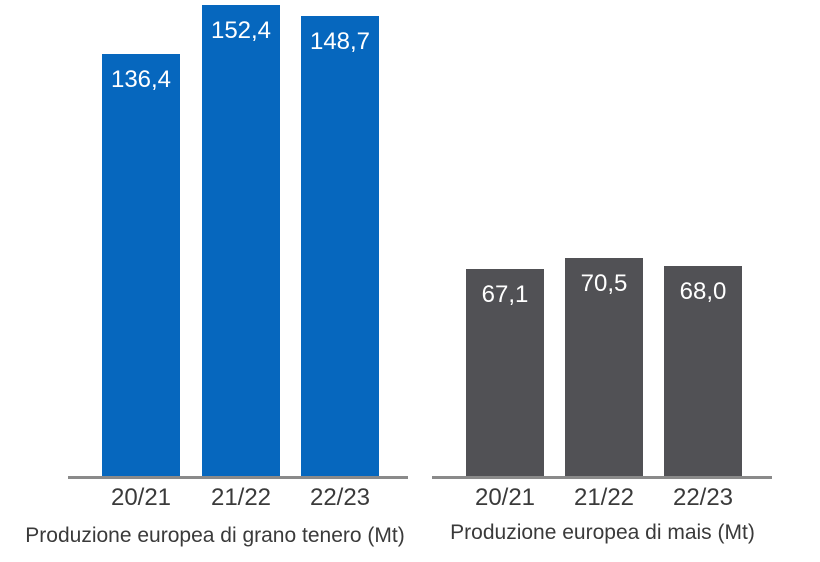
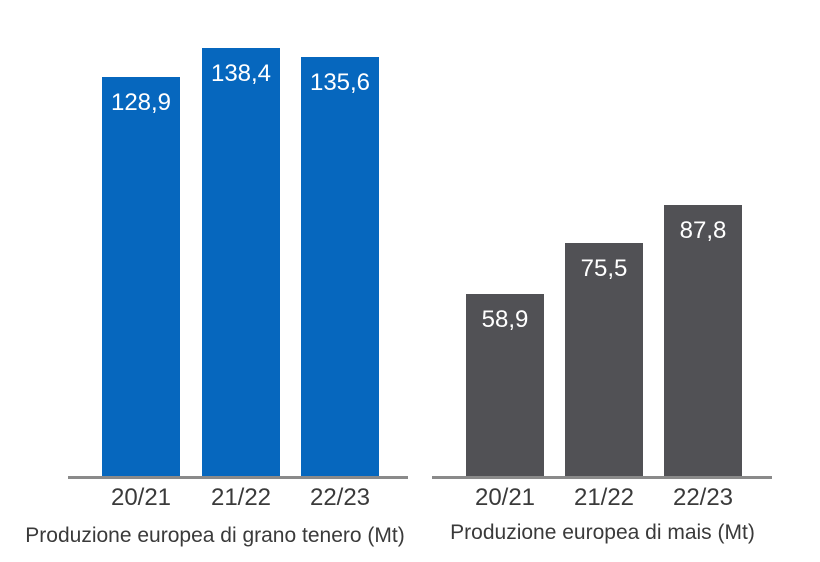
Produzione europea di grano tenero (Mt)/20/21: 136,4 -> 128,9
Produzione europea di grano tenero (Mt)/21/22: 152,4 -> 138,4
Produzione europea di grano tenero (Mt)/22/23: 148,7 -> 135,6
Produzione europea di mais (Mt)/20/21: 67,1 -> 58,9
Produzione europea di mais (Mt)/21/22: 70,5 -> 75,5
Produzione europea di mais (Mt)/22/23: 68,0 -> 87,8
